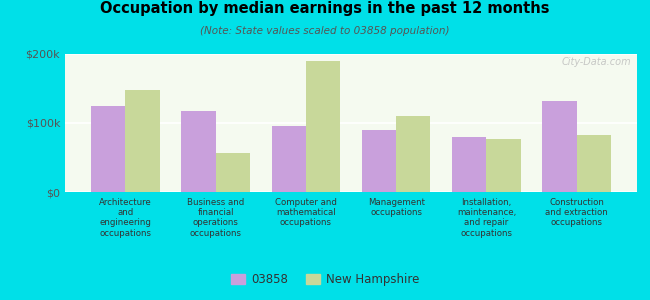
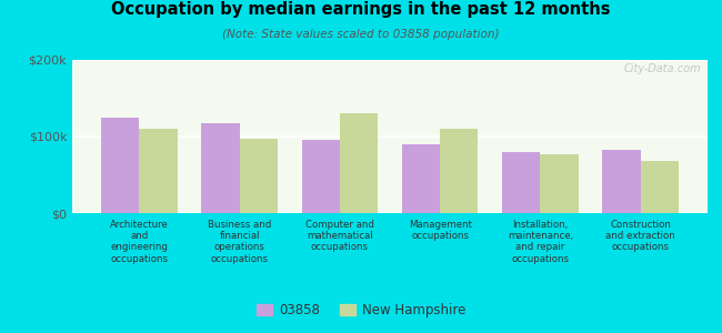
New Hampshire/Architecture and engineering occupations: $148k -> $110k
New Hampshire/Business and financial operations occupations: $56k -> $97k
New Hampshire/Computer and mathematical occupations: $190k -> $130k
03858/Construction and extraction occupations: $132k -> $82k
New Hampshire/Construction and extraction occupations: $82k -> $68k
